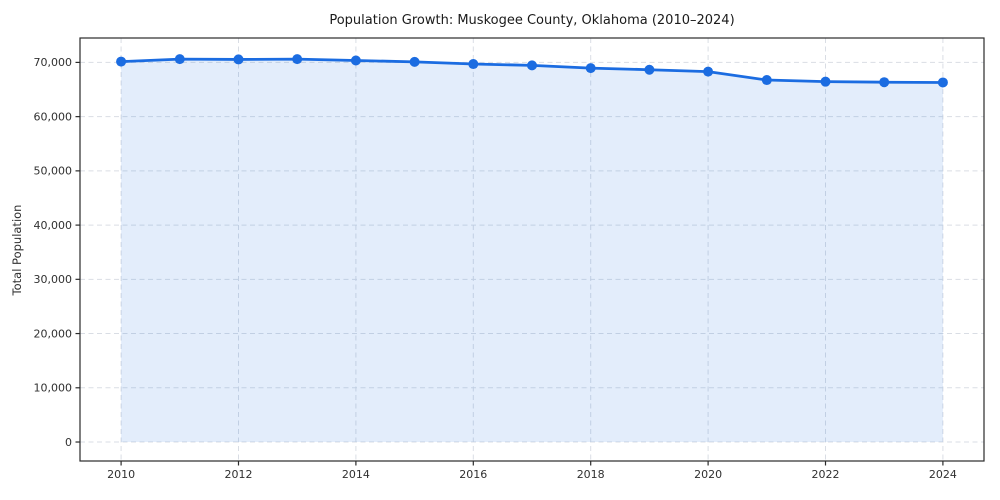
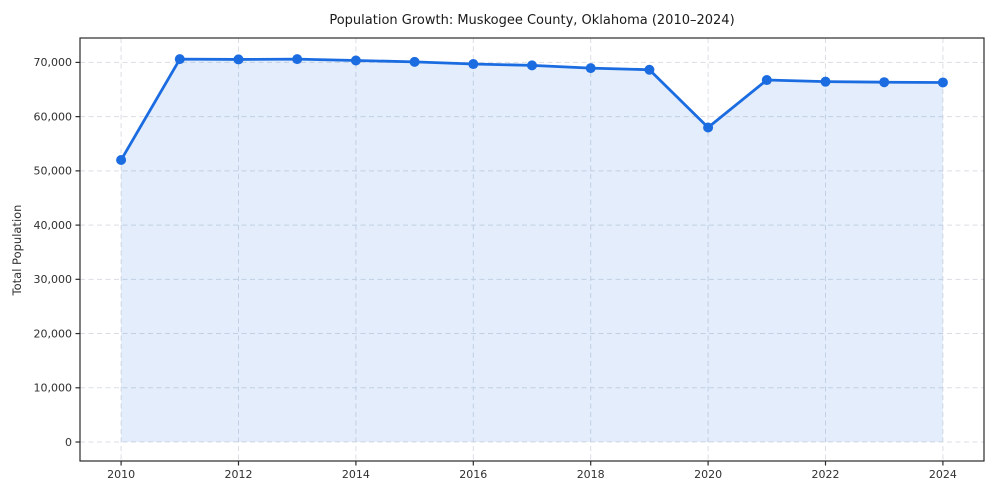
2010: 70000 -> 52000
2020: 68000 -> 58000
